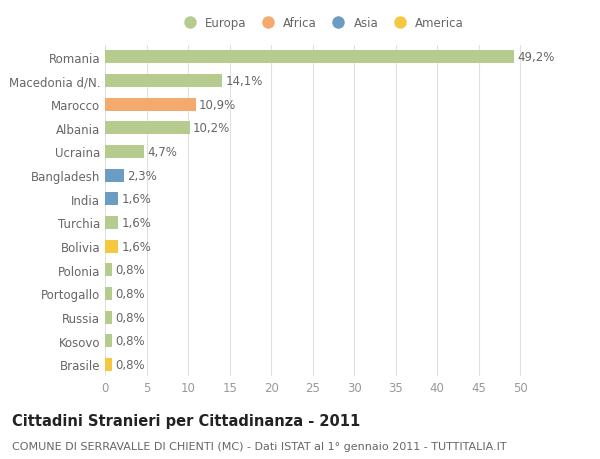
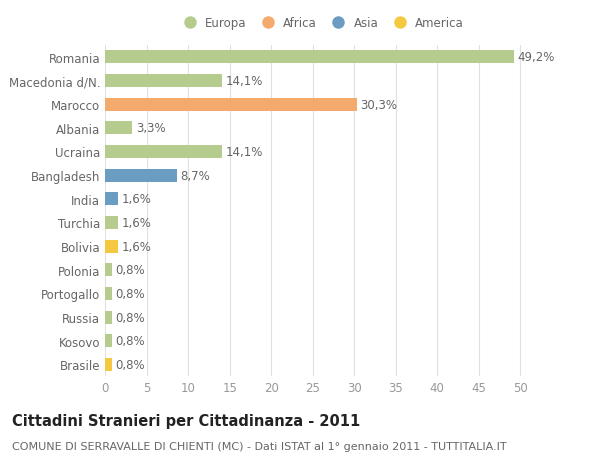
Marocco: 10,9% -> 30,3%
Albania: 10,2% -> 3,3%
Ucraina: 4,7% -> 14,1%
Bangladesh: 2,3% -> 8,7%
